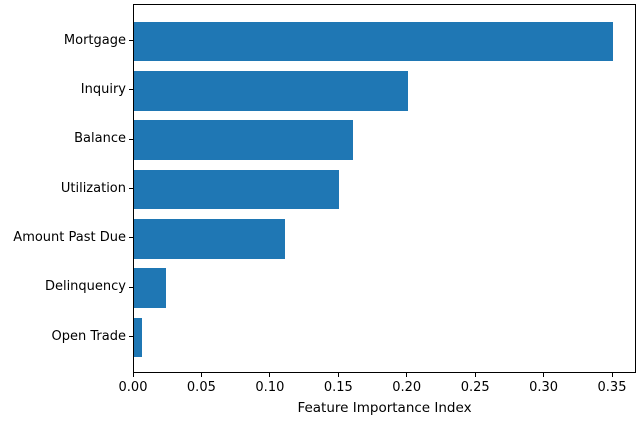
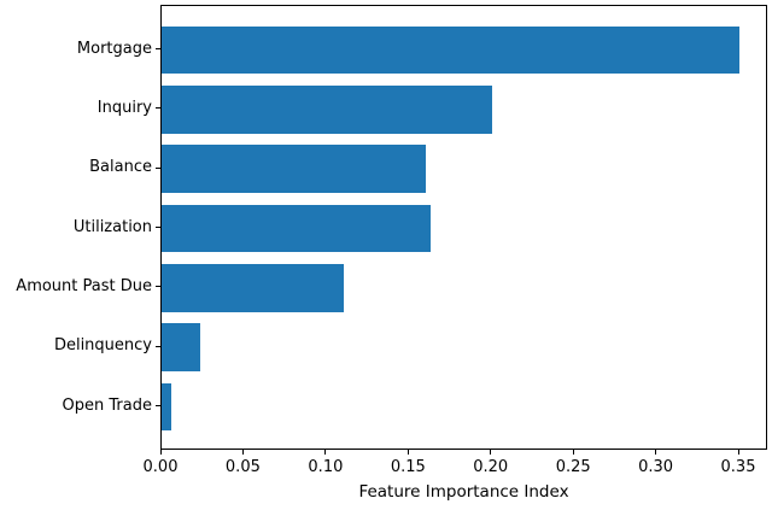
Utilization: 0.150 -> 0.163
